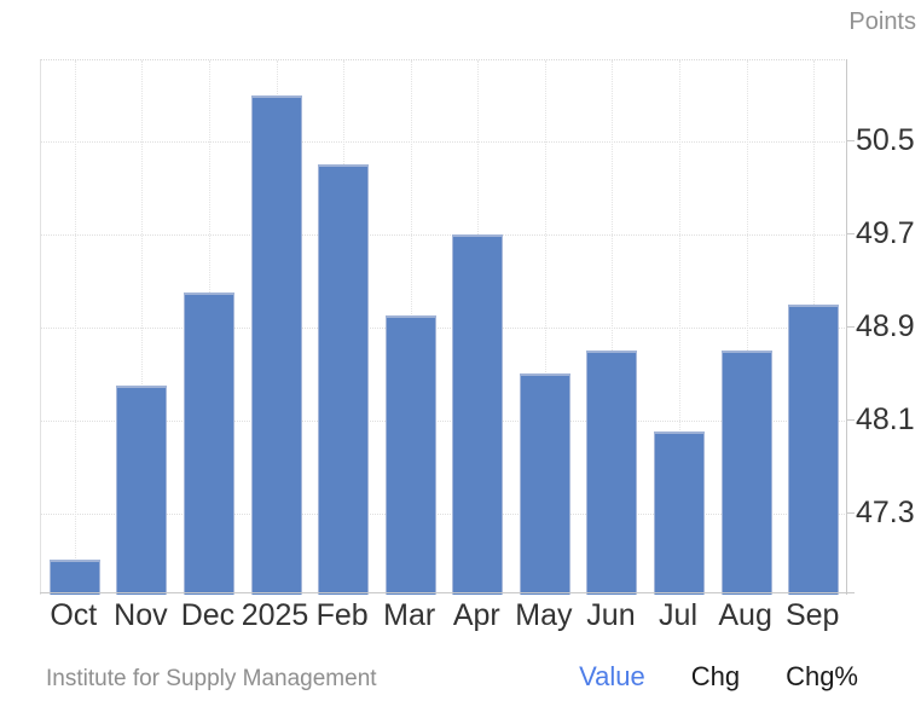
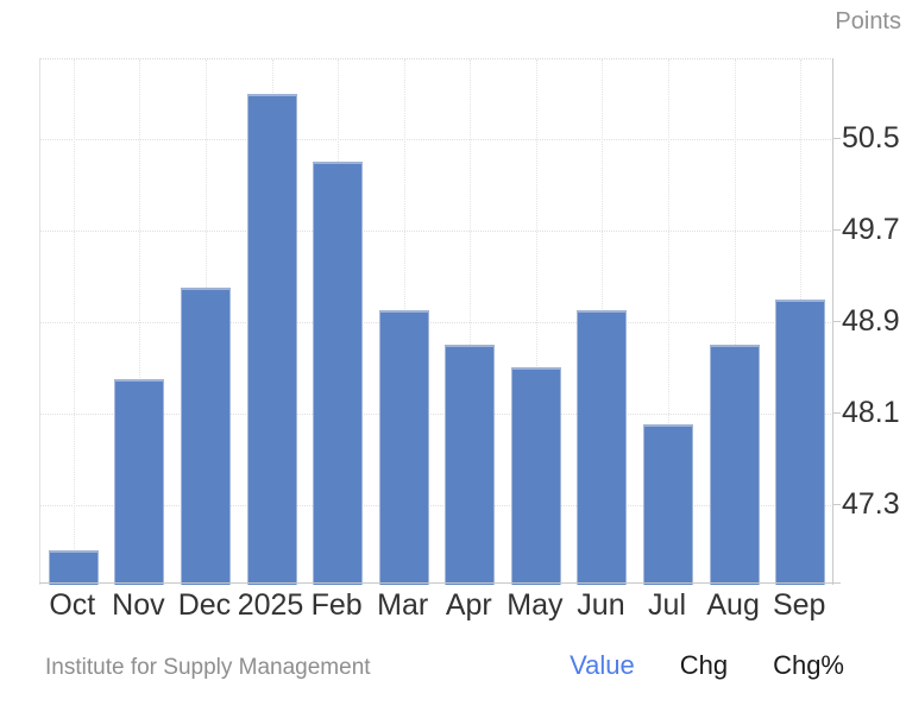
Apr: 49.7 -> 48.7
Jun: 48.7 -> 49.0
